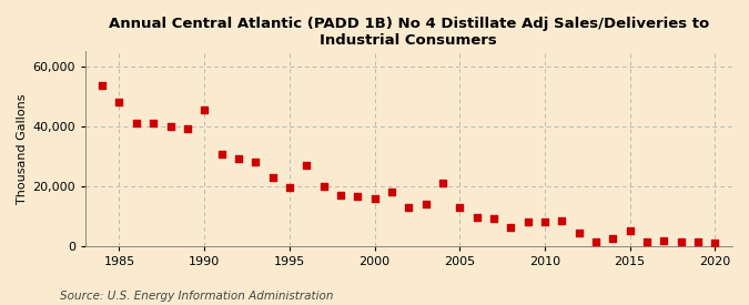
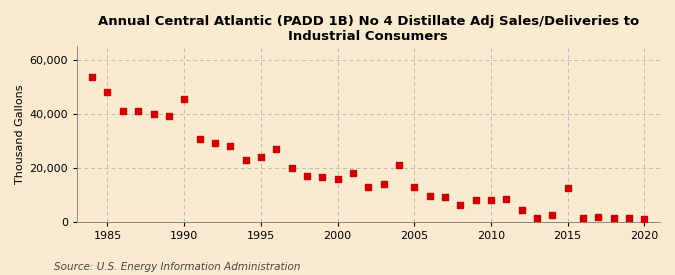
1995: 19,500 -> 24,000
2015: 5,000 -> 12,500
